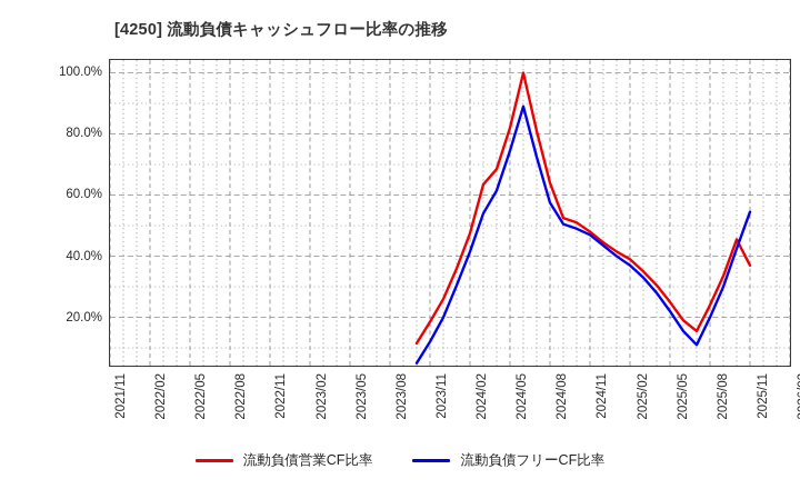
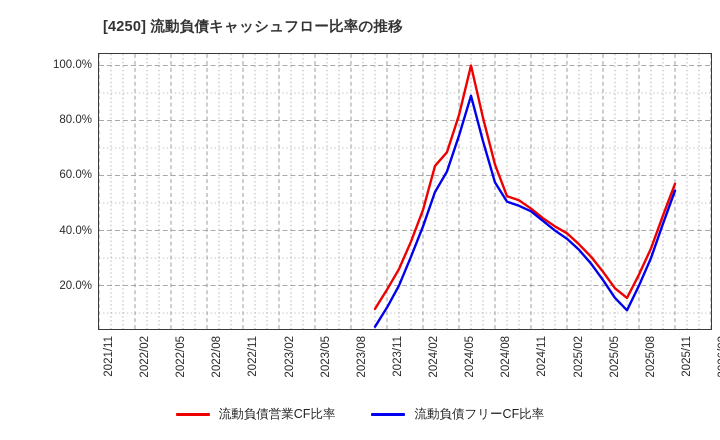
流動負債営業CF比率/2025/11: 37% -> 57%
